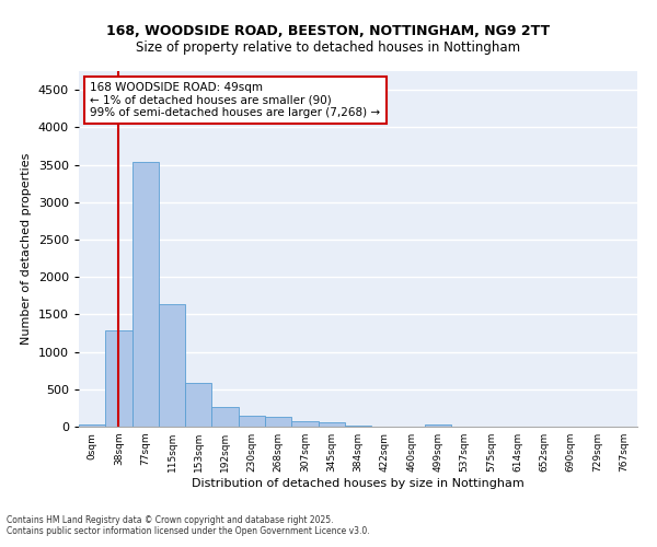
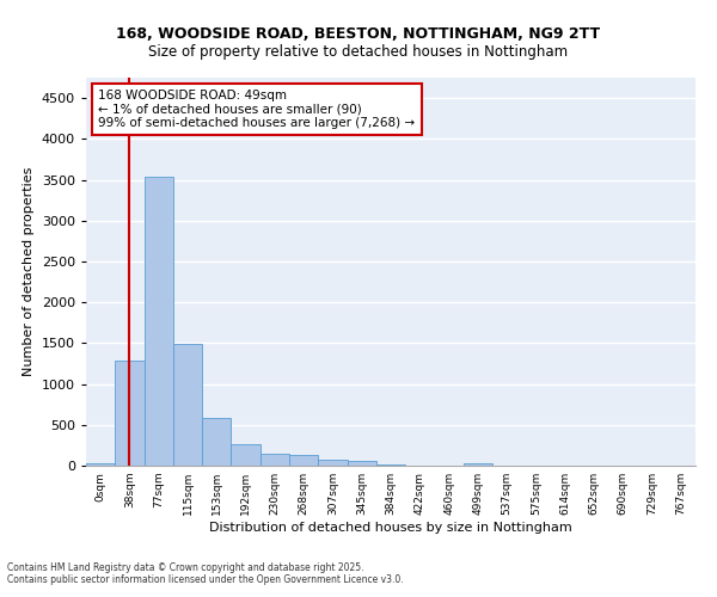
115sqm: 1640 -> 1490
